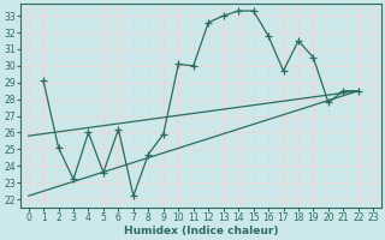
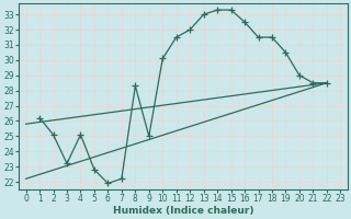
1: 29.1 -> 26.2
4: 26.0 -> 25.1
5: 23.6 -> 22.8
6: 26.2 -> 21.9
8: 24.7 -> 28.3
9: 25.9 -> 25.0
11: 30.0 -> 31.5
12: 32.6 -> 32.0
16: 31.8 -> 32.5
17: 29.7 -> 31.5
20: 27.8 -> 29.0
